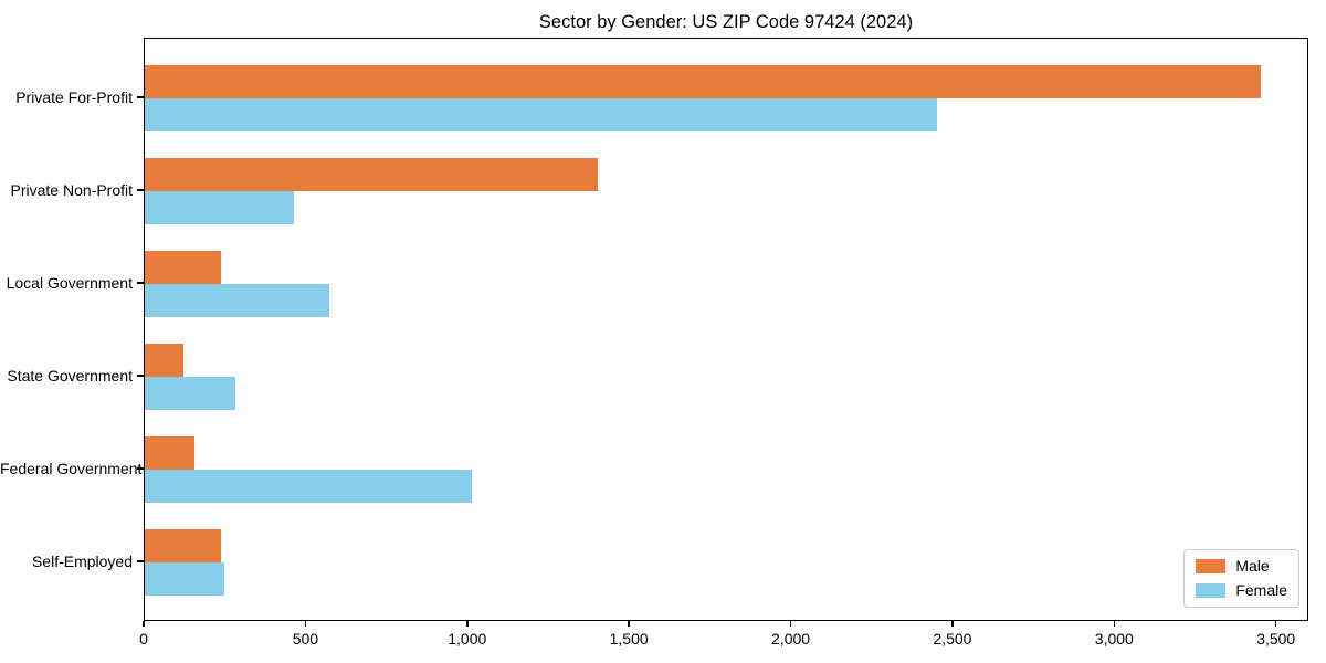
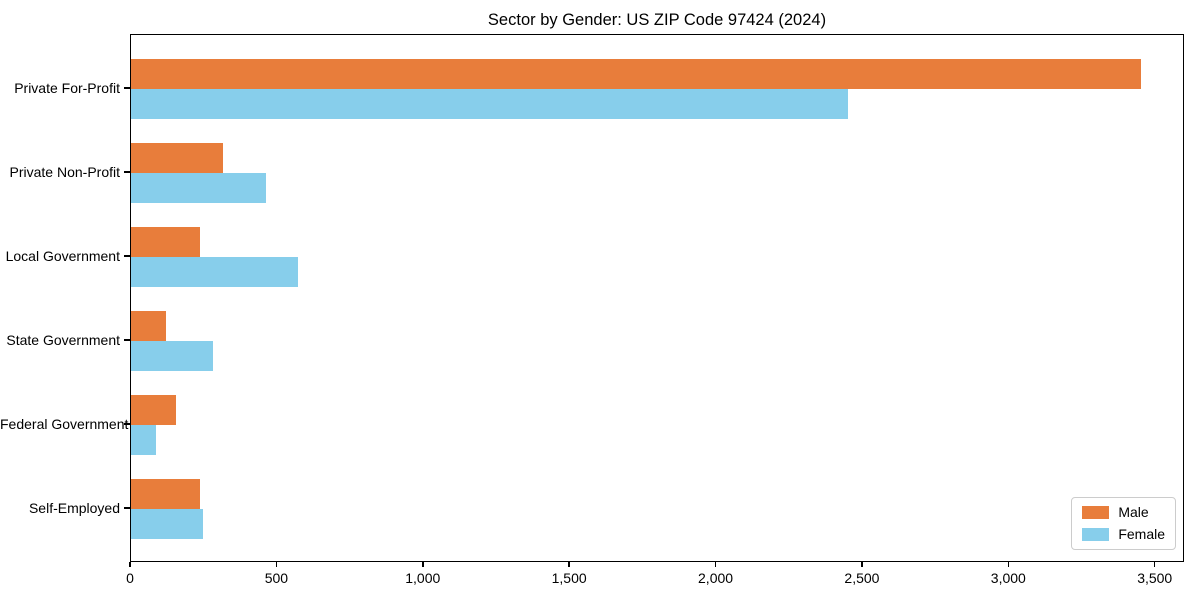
Male/Private Non-Profit: 1400 -> 320
Female/Federal Government: 1010 -> 80
